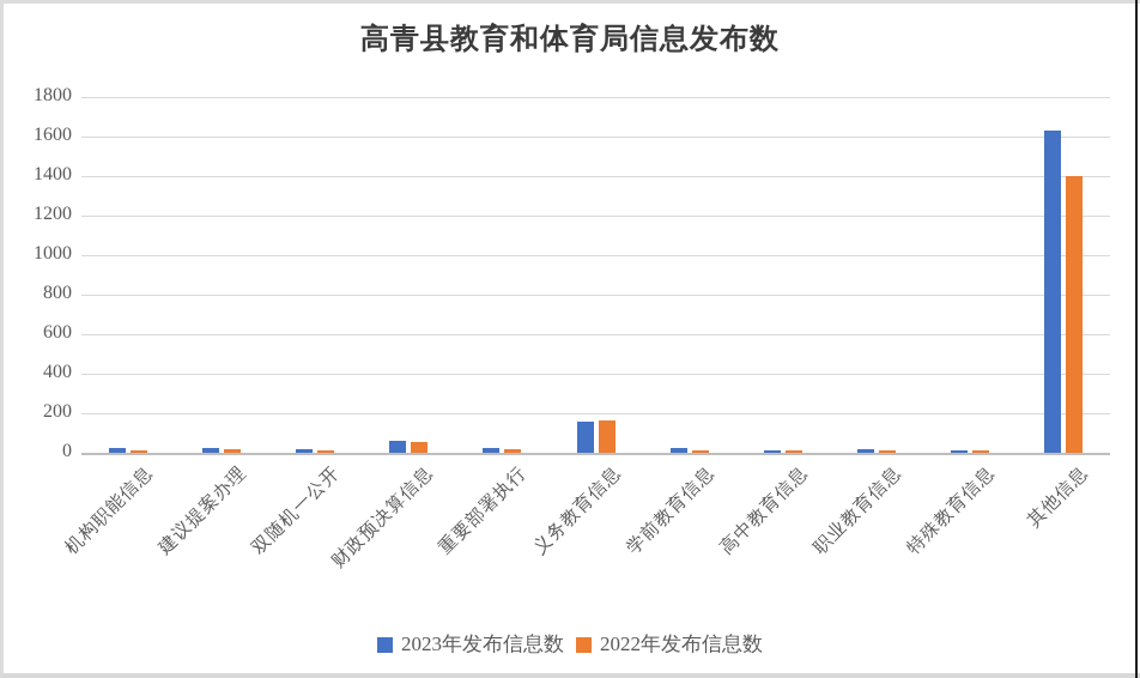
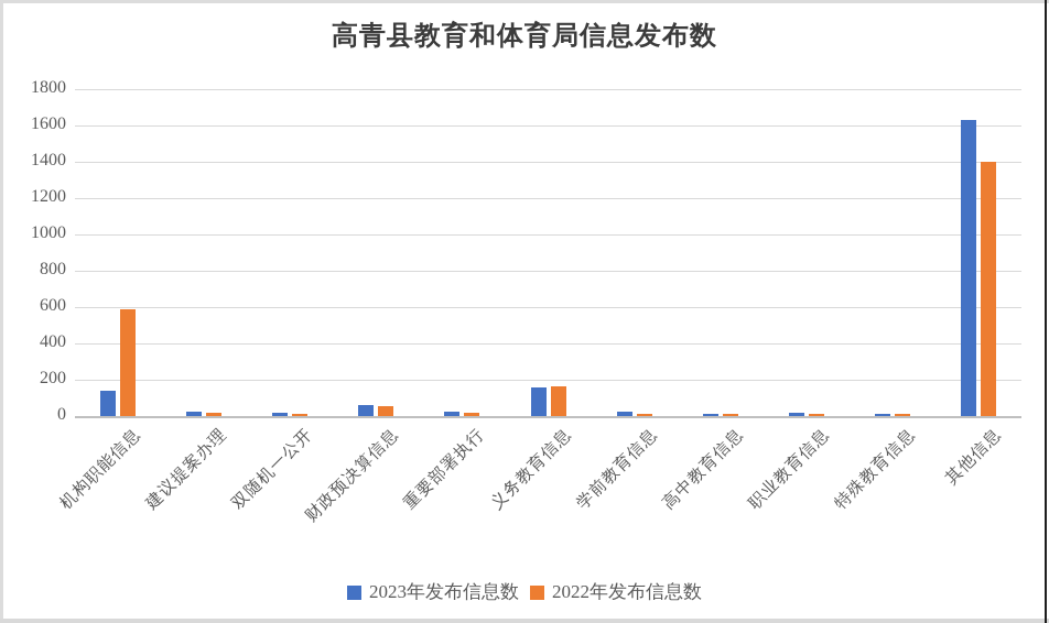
2023年发布信息数/机构职能信息: 20 -> 140
2022年发布信息数/机构职能信息: 20 -> 590
